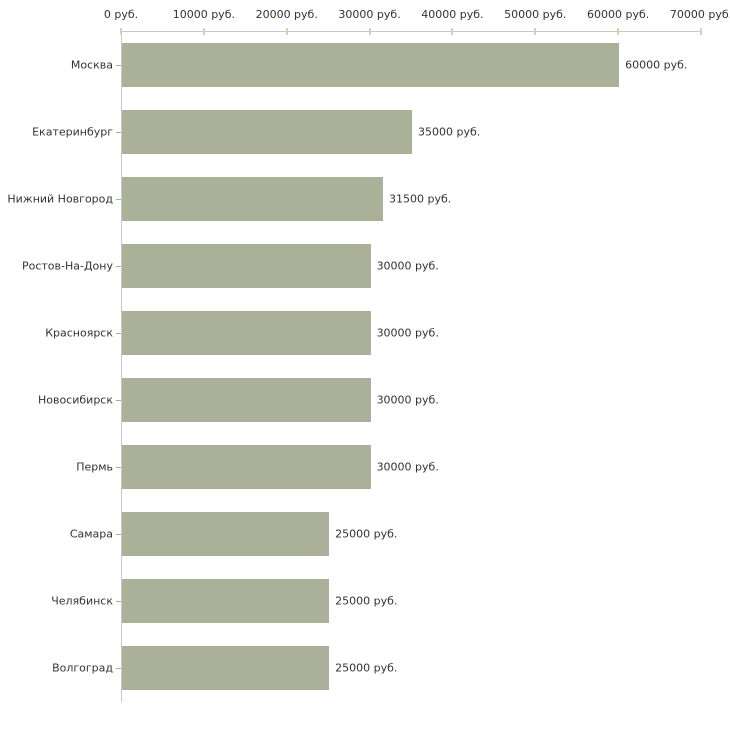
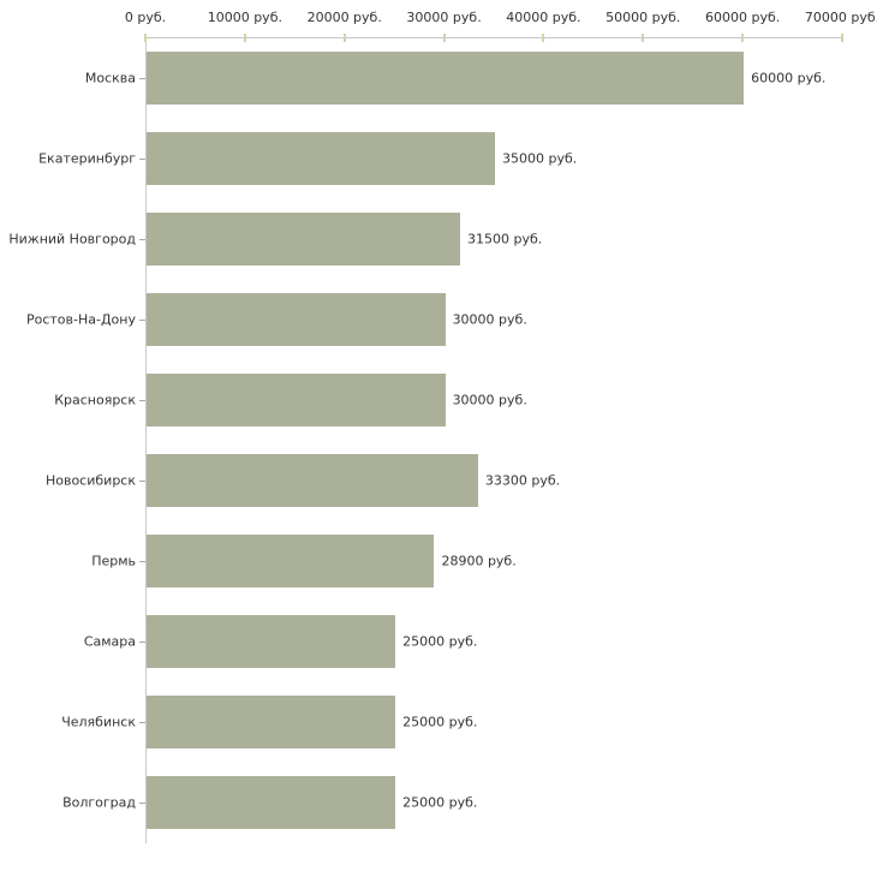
Новосибирск: 30000 -> 33300
Пермь: 30000 -> 28900
